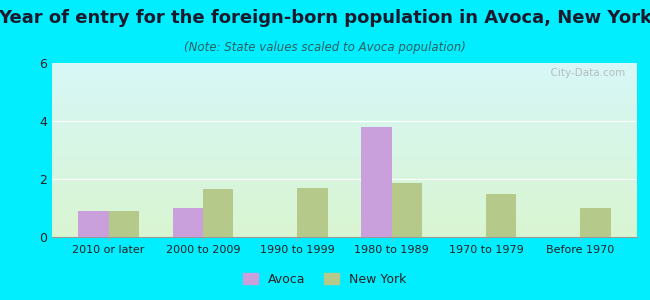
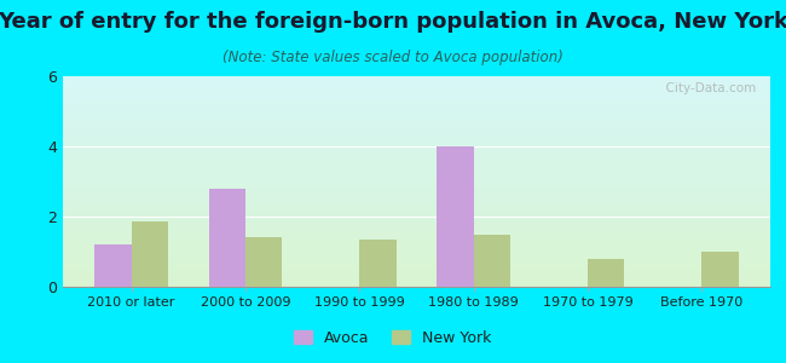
Avoca/2010 or later: 0.9 -> 1.2
New York/2010 or later: 0.90 -> 1.85
Avoca/2000 to 2009: 1.0 -> 2.8
New York/2000 to 2009: 1.65 -> 1.40
New York/1990 to 1999: 1.70 -> 1.35
Avoca/1980 to 1989: 3.8 -> 4.0
New York/1980 to 1989: 1.85 -> 1.50
New York/1970 to 1979: 1.50 -> 0.80
